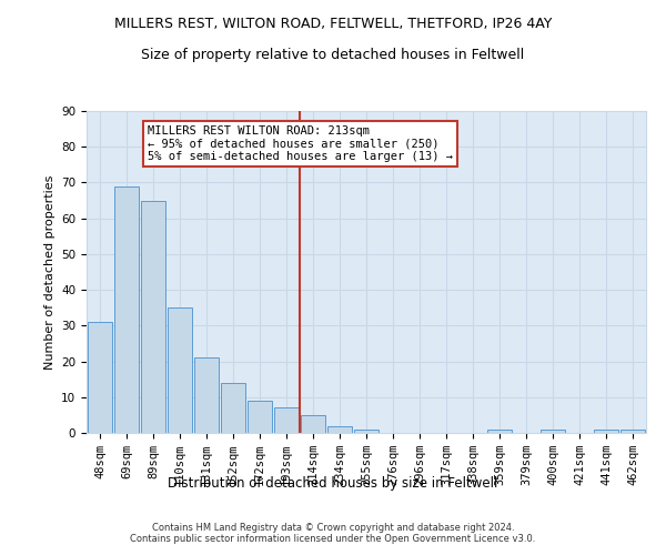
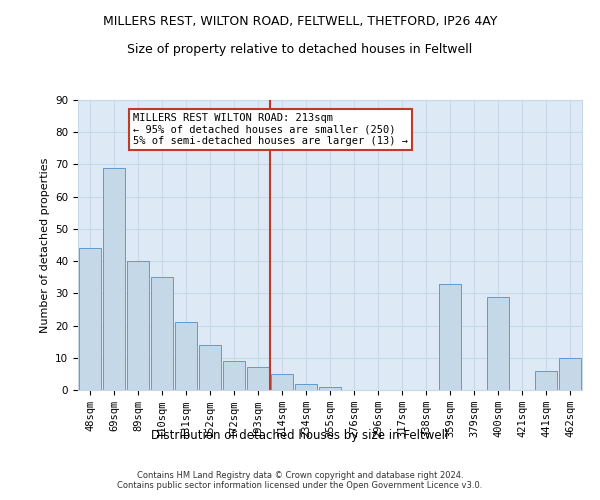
48sqm: 31 -> 44
89sqm: 65 -> 40
359sqm: 1 -> 33
400sqm: 1 -> 29
441sqm: 1 -> 6
462sqm: 1 -> 10
